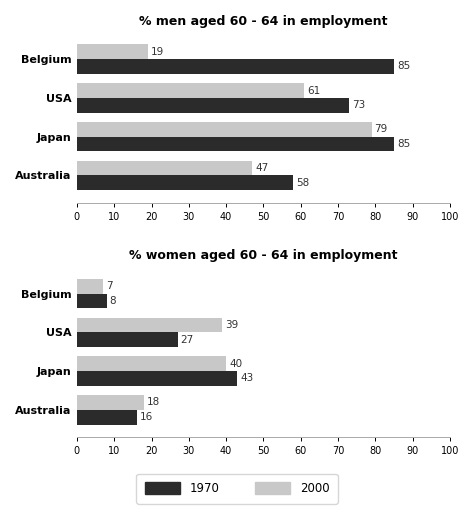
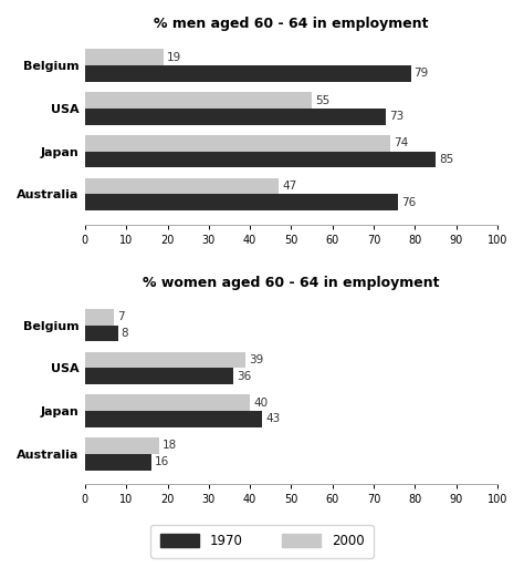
% men aged 60 - 64 in employment/1970/Belgium: 85 -> 79
% men aged 60 - 64 in employment/2000/USA: 61 -> 55
% men aged 60 - 64 in employment/2000/Japan: 79 -> 74
% men aged 60 - 64 in employment/1970/Australia: 58 -> 76
% women aged 60 - 64 in employment/1970/USA: 27 -> 36
